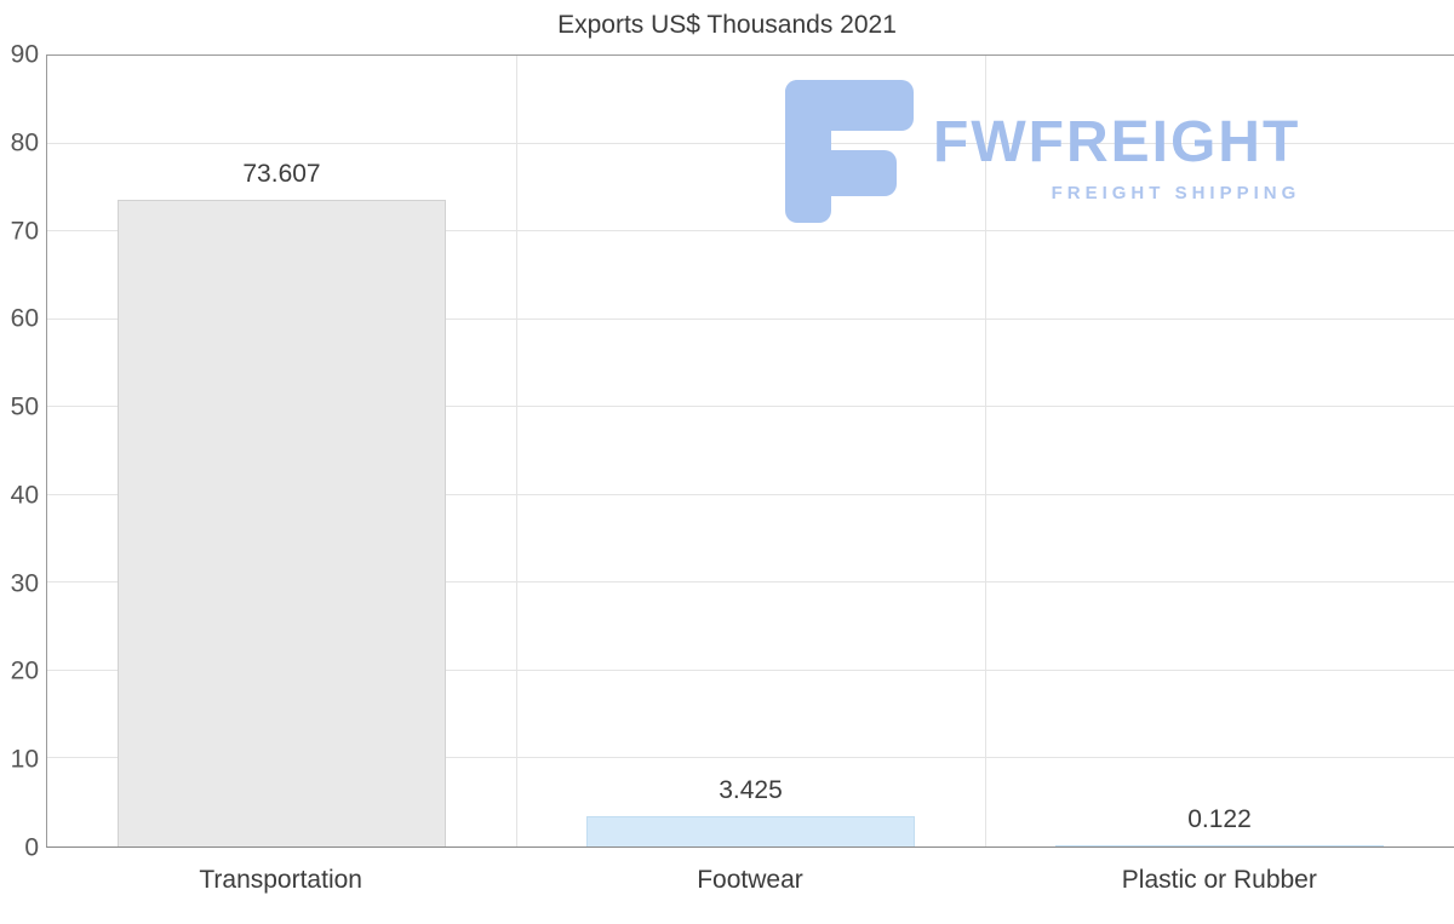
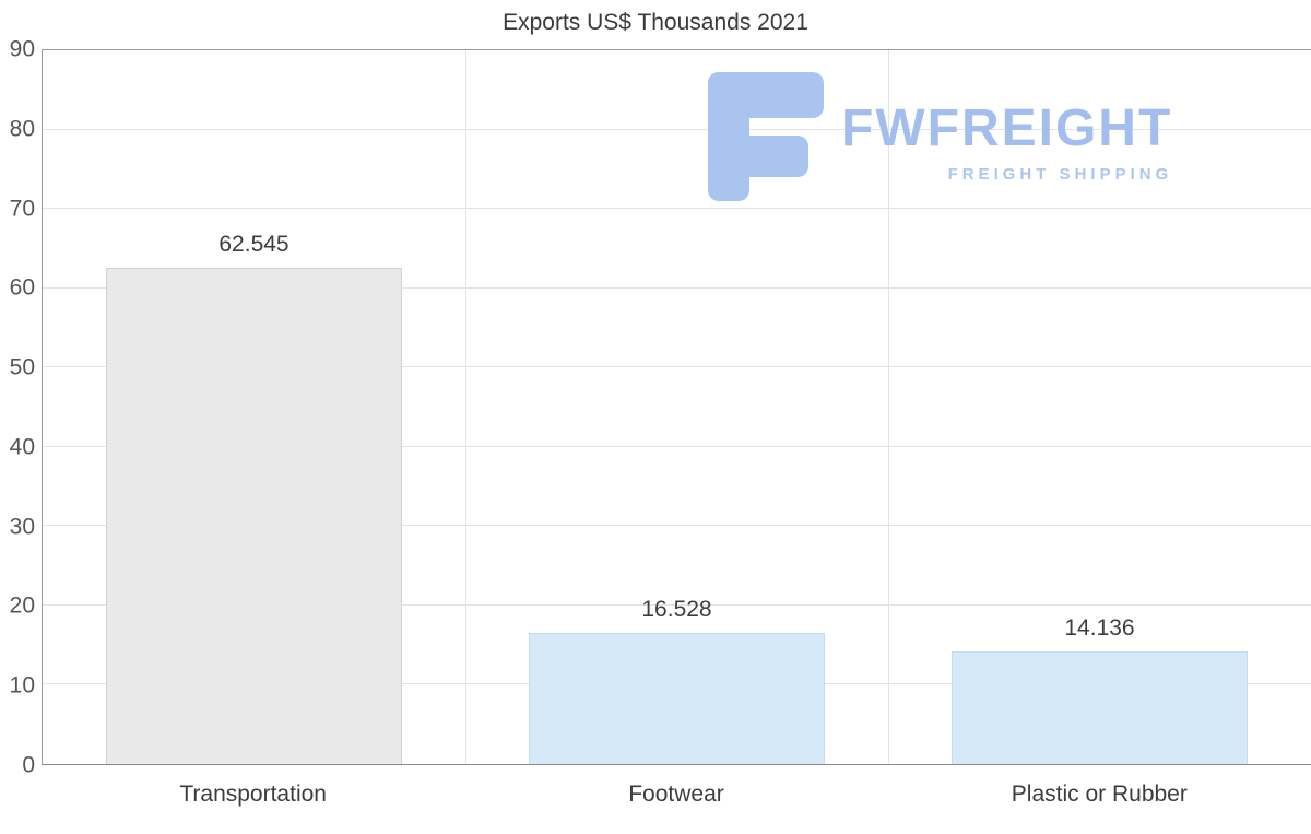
Transportation: 73.607 -> 62.545
Footwear: 3.425 -> 16.528
Plastic or Rubber: 0.122 -> 14.136
